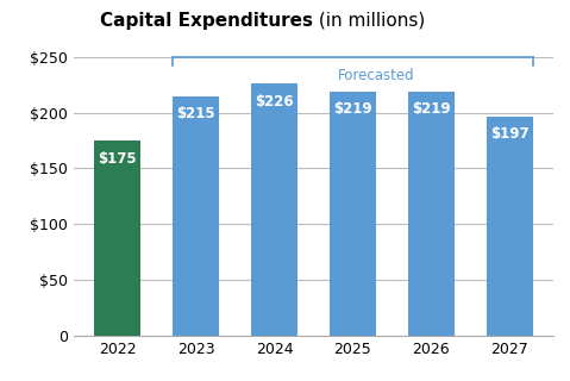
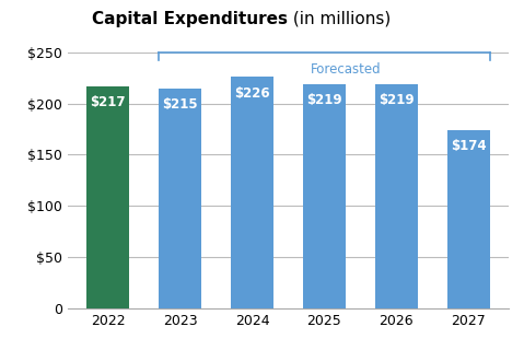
2022: $175 -> $217
2027: $197 -> $174
